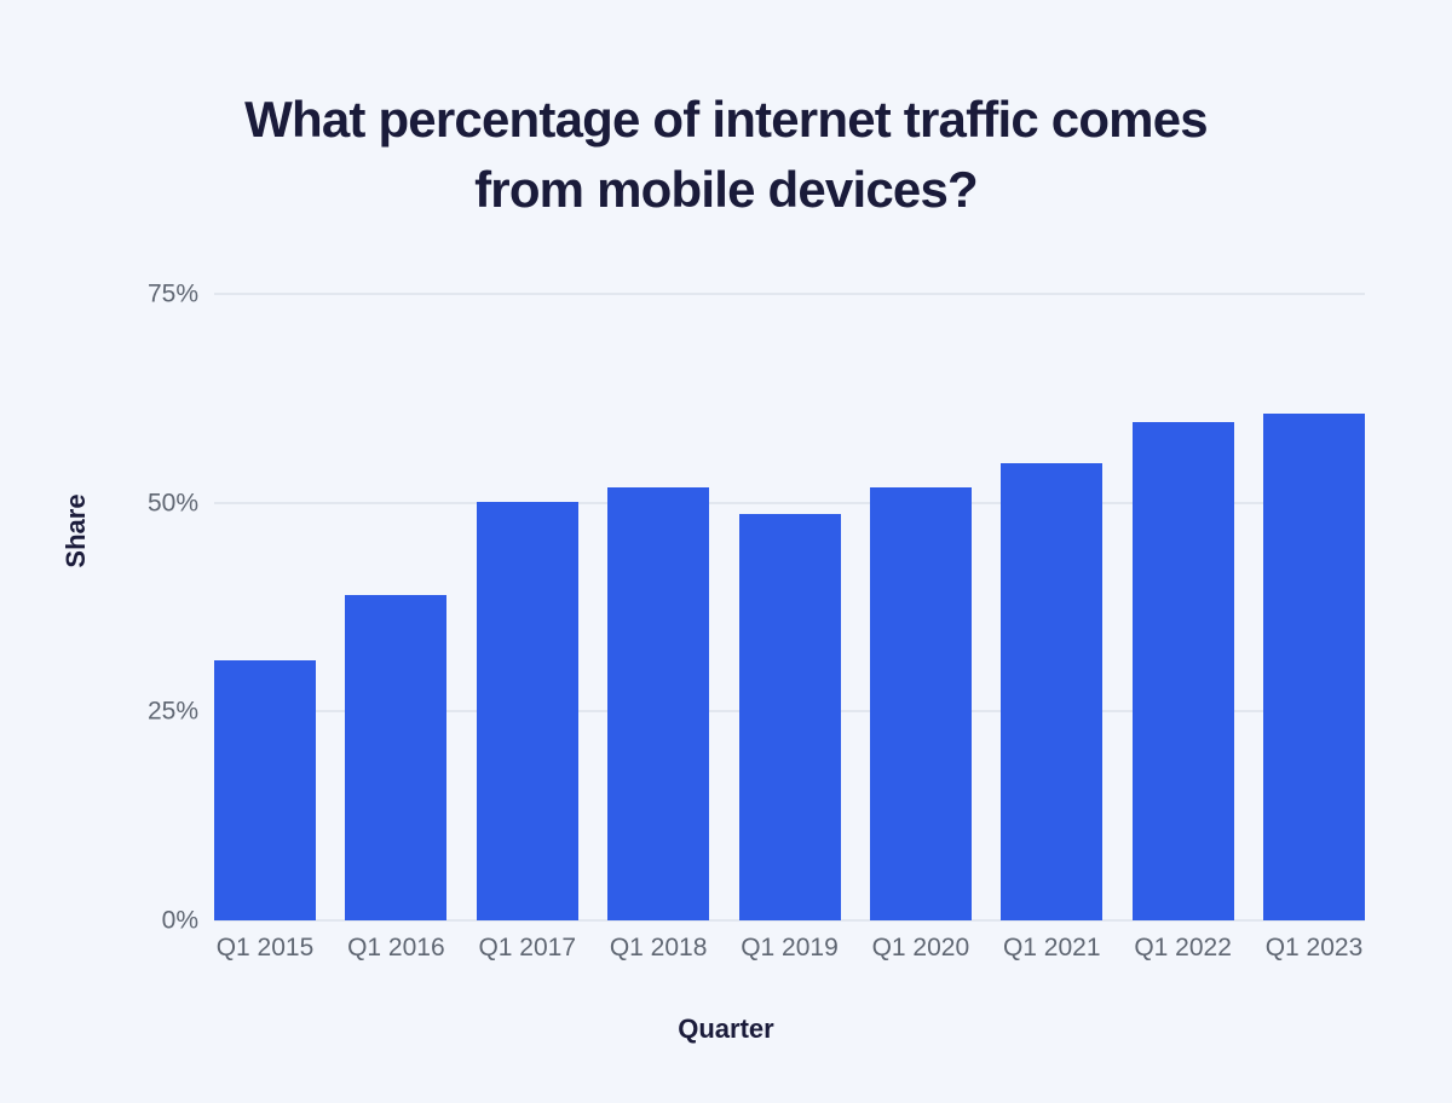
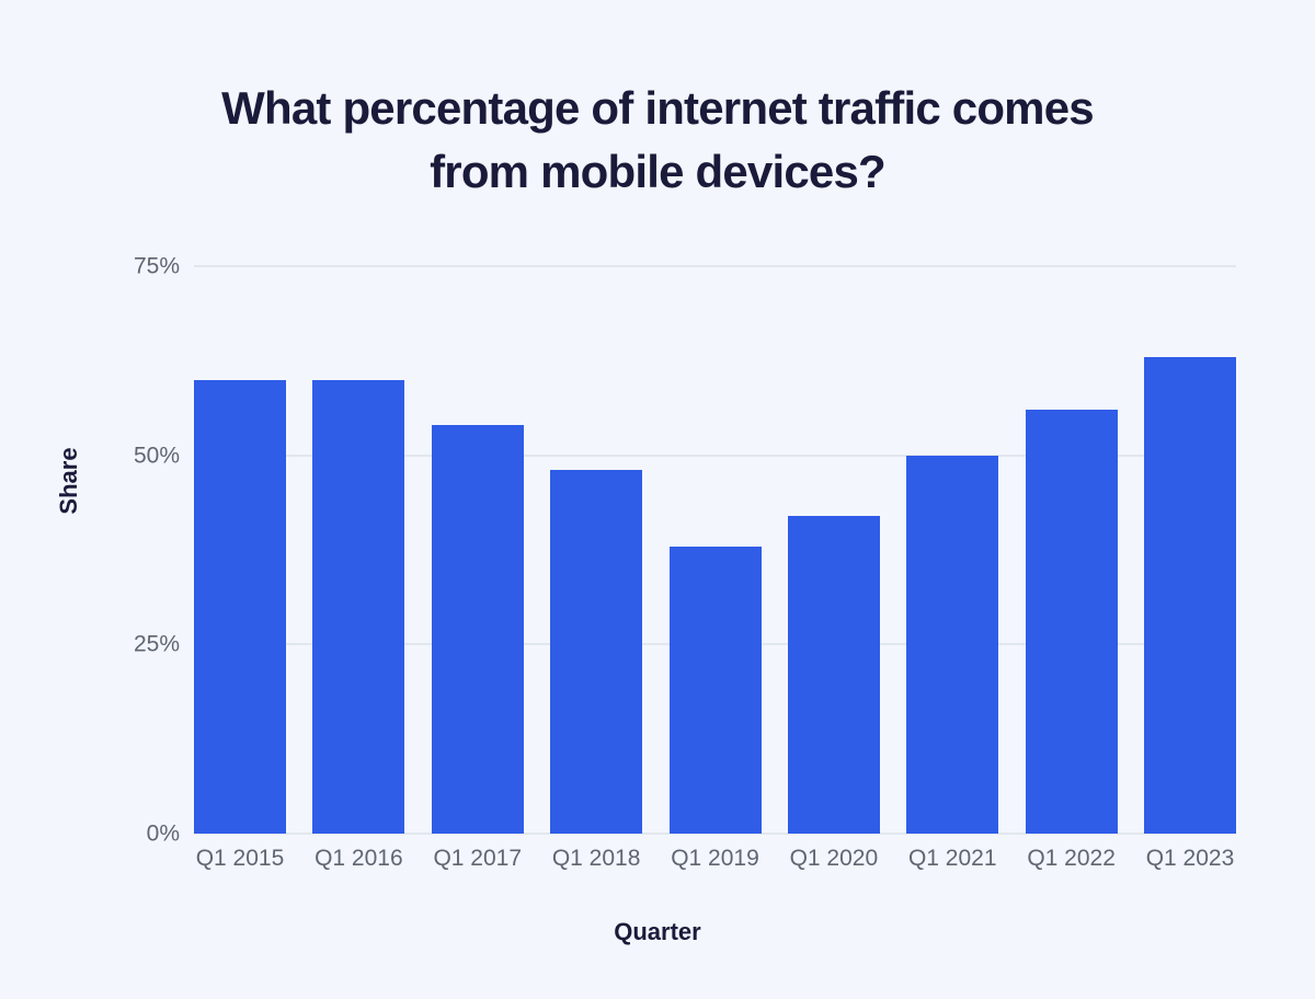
Q1 2015: 31% -> 60%
Q1 2016: 39% -> 60%
Q1 2017: 50% -> 54%
Q1 2018: 52% -> 48%
Q1 2019: 49% -> 38%
Q1 2020: 52% -> 42%
Q1 2021: 55% -> 50%
Q1 2022: 60% -> 56%
Q1 2023: 61% -> 63%
